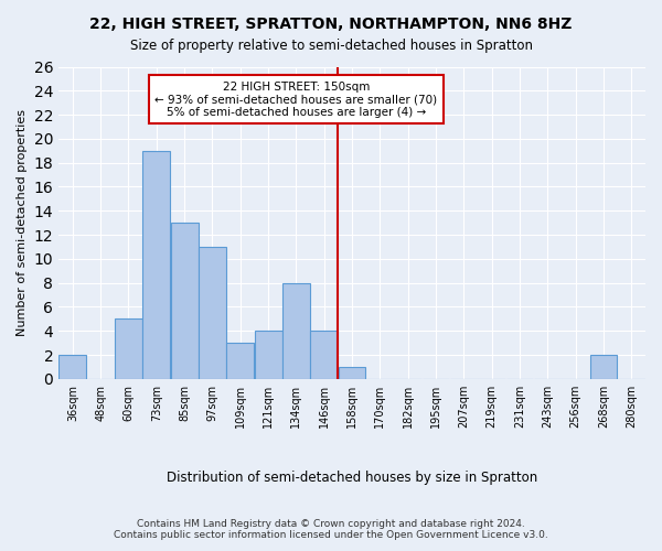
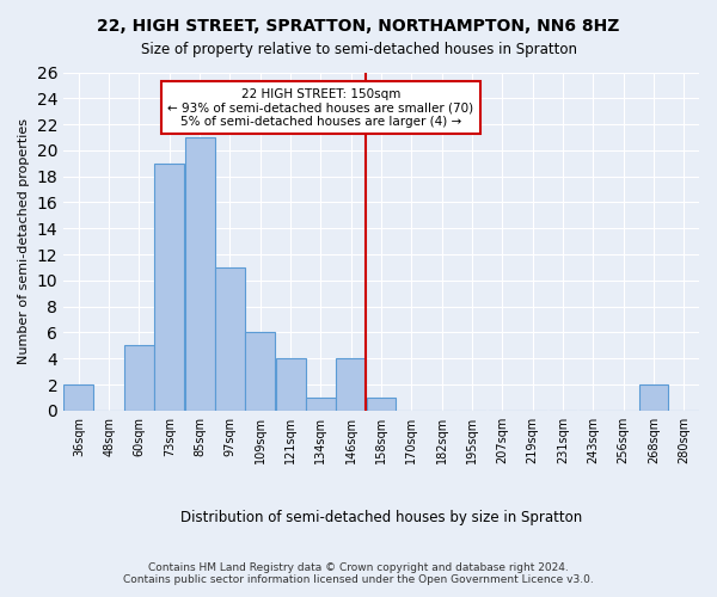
85sqm: 13 -> 21
109sqm: 3 -> 6
134sqm: 8 -> 1
